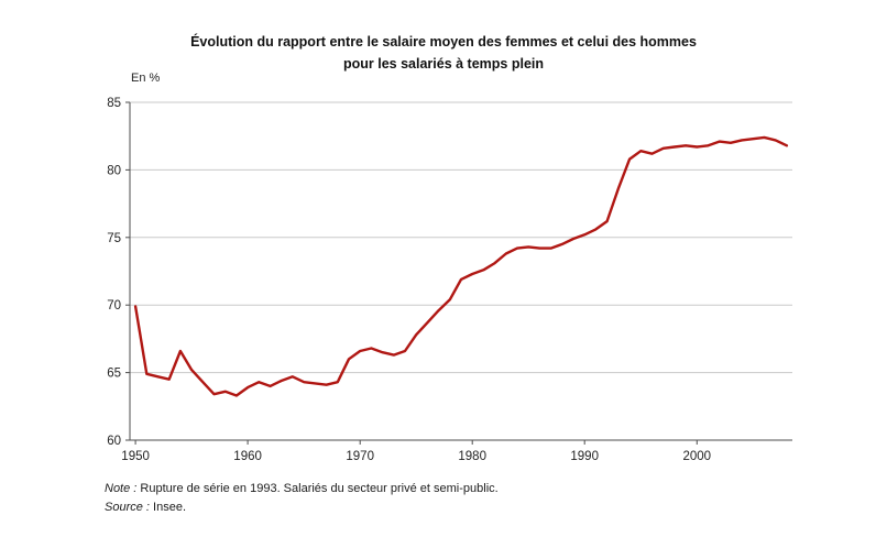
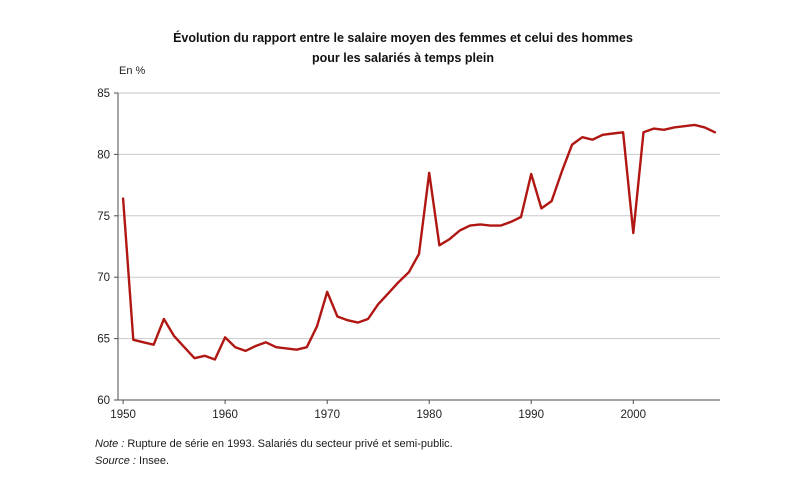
1950: 69.9 -> 76.4
1960: 63.9 -> 65.1
1970: 66.6 -> 68.8
1980: 72.3 -> 78.5
1990: 75.2 -> 78.4
2000: 81.7 -> 73.6
